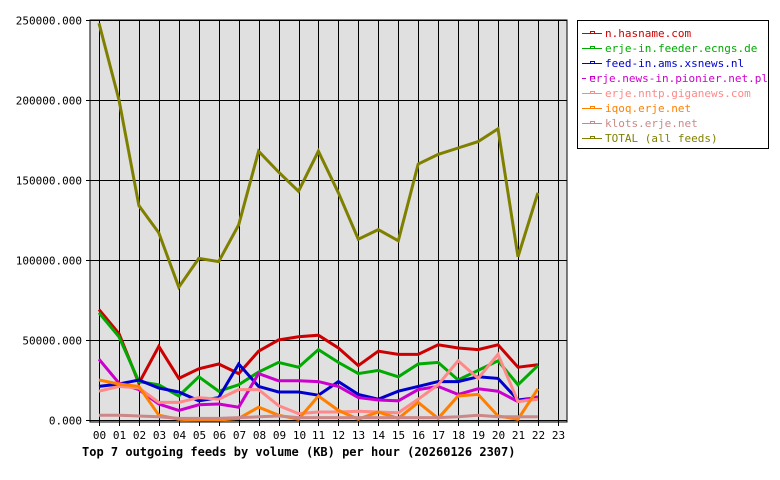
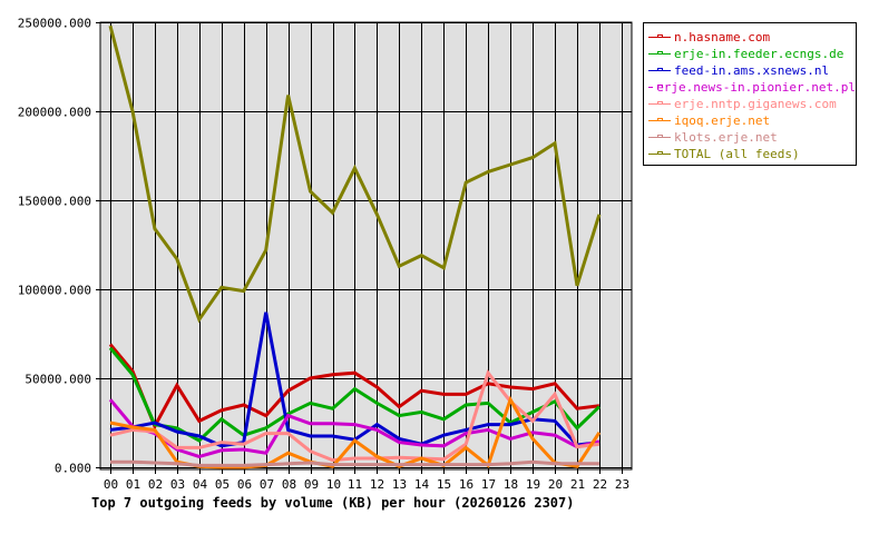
feed-in.ams.xsnews.nl/07: 35000 -> 87000
TOTAL (all feeds)/08: 168000 -> 209000
erje.nntp.giganews.com/17: 22000 -> 53000
iqoq.erje.net/18: 15000 -> 38000
